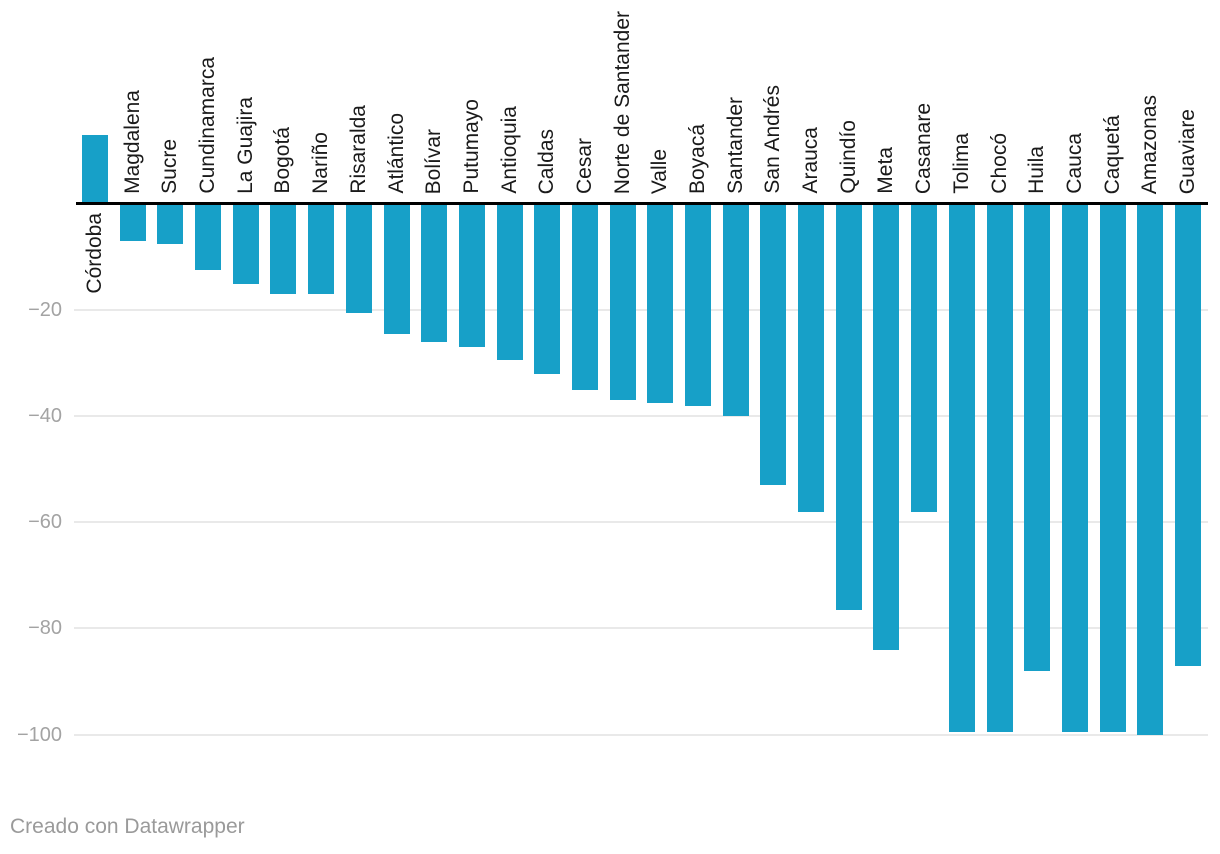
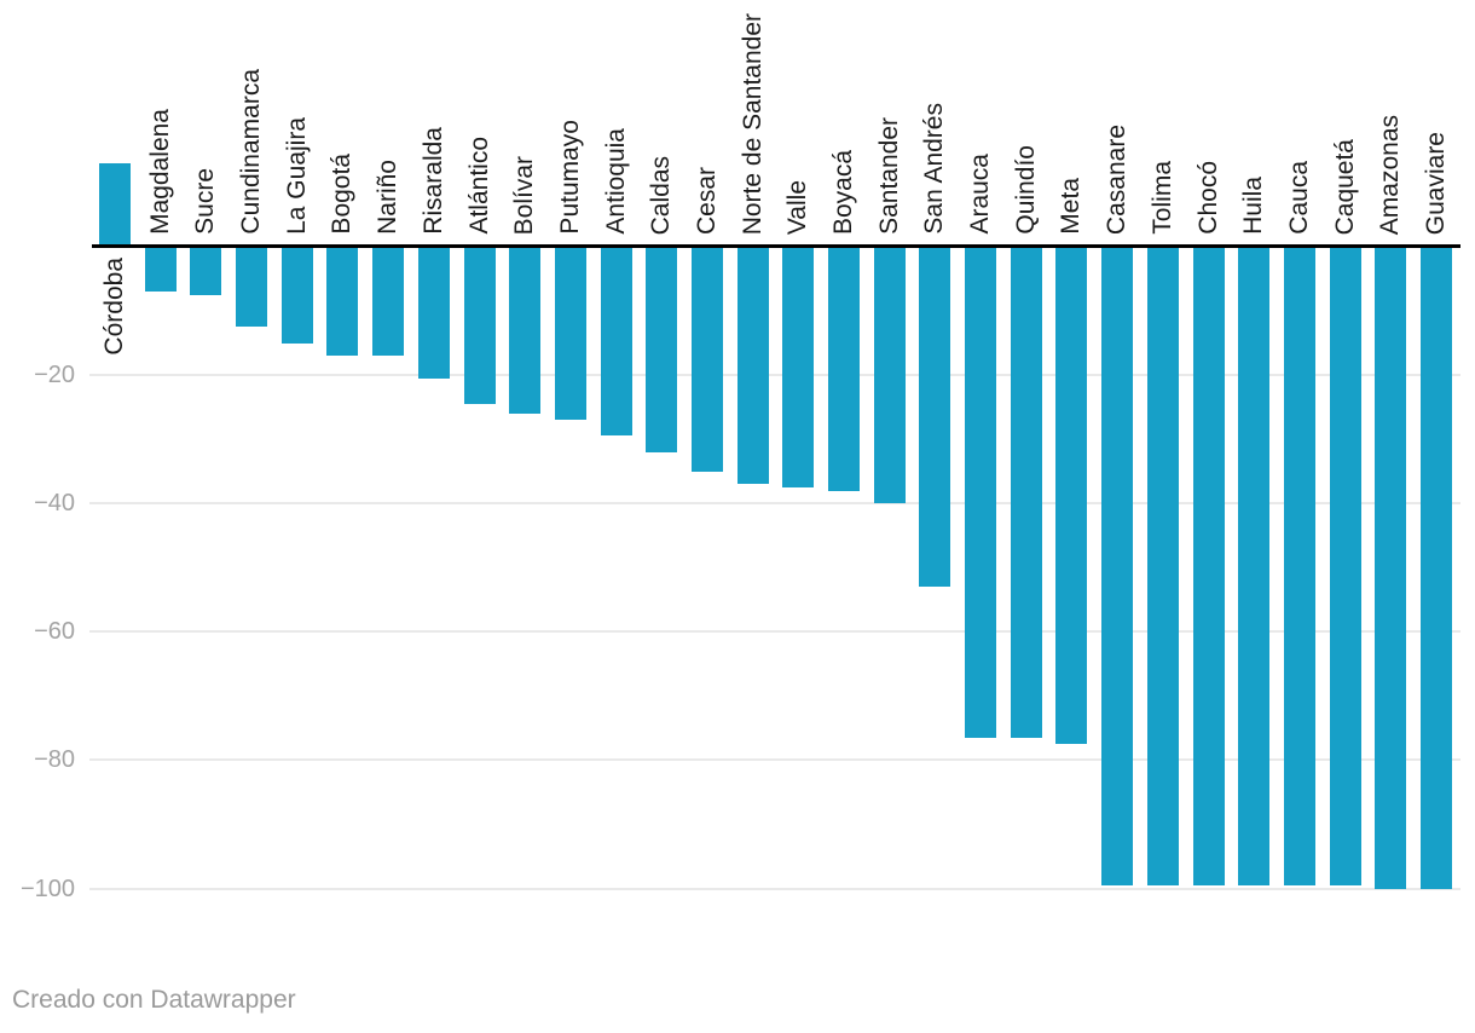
Arauca: -58 -> -76
Meta: -84 -> -78
Casanare: -58 -> -100
Huila: -88 -> -100
Guaviare: -87 -> -100
